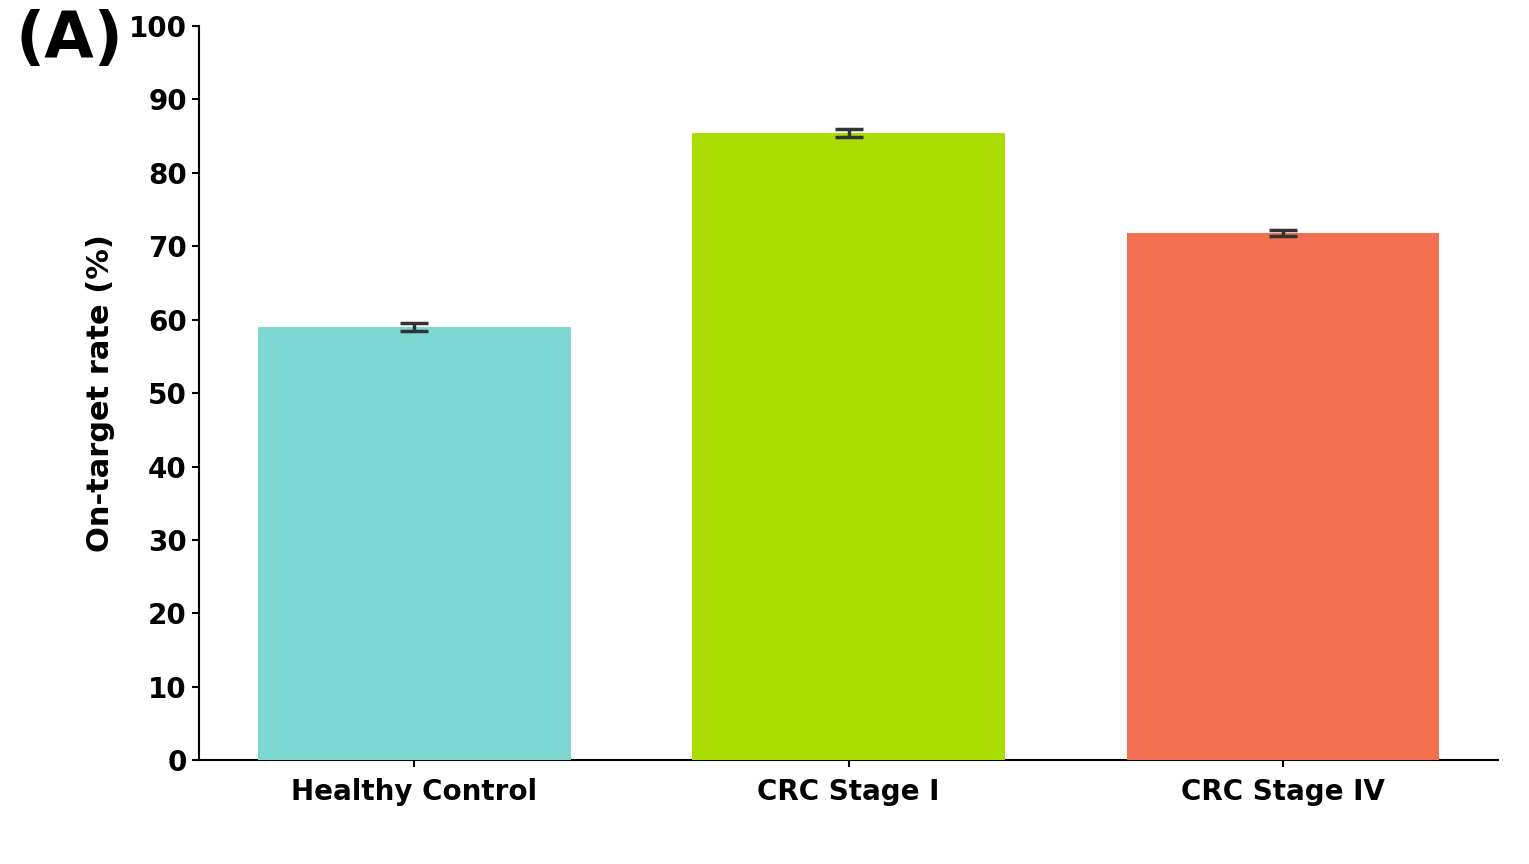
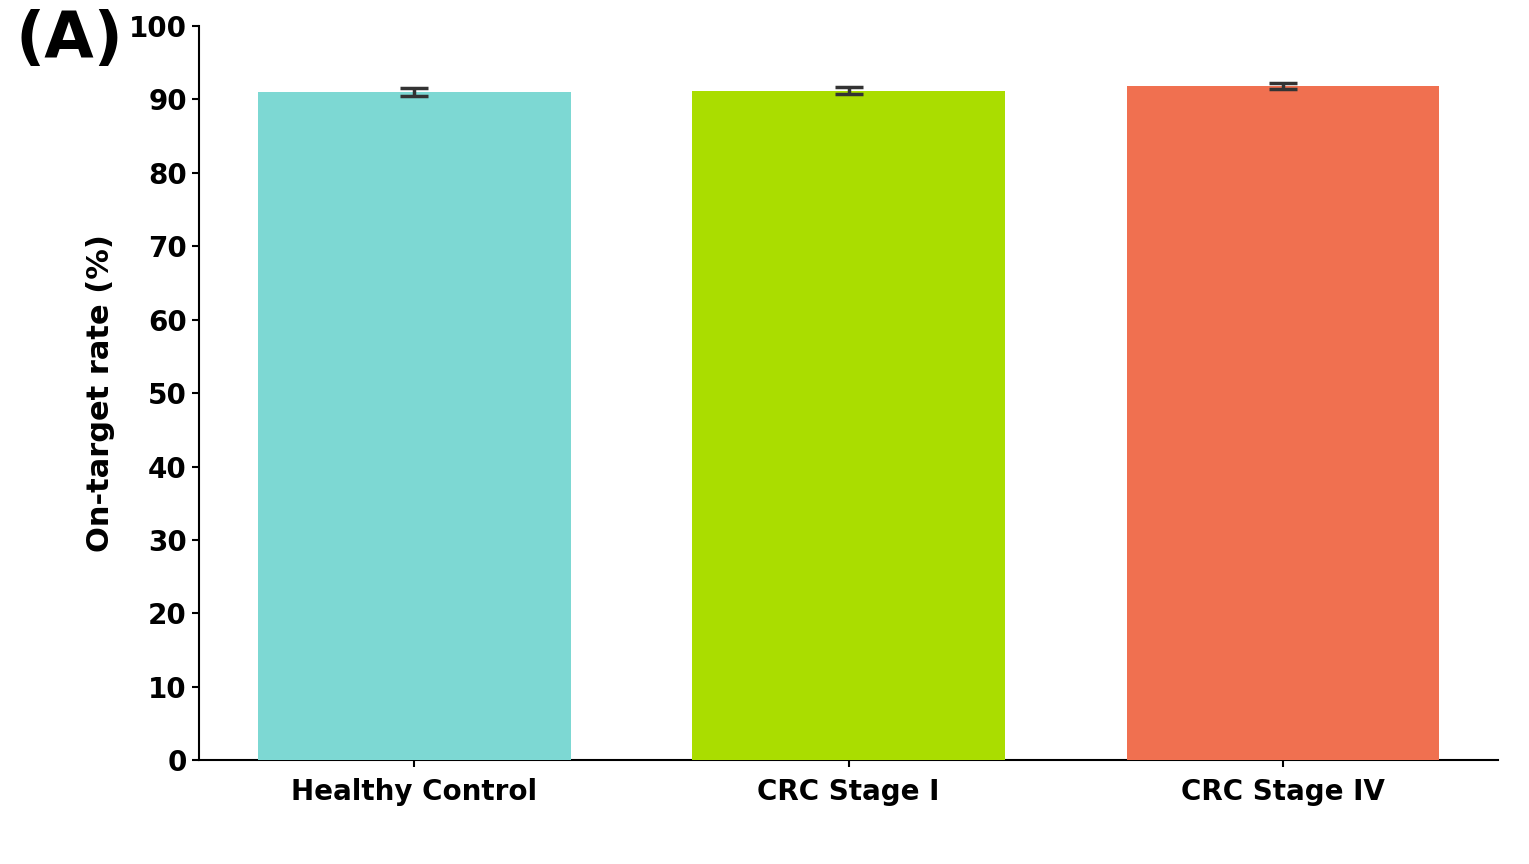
Healthy Control: 59.0 -> 91.0
CRC Stage I: 85.4 -> 91.2
CRC Stage IV: 71.8 -> 91.8
